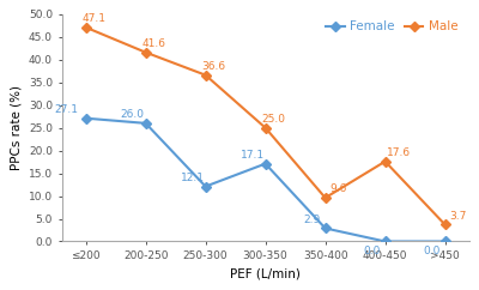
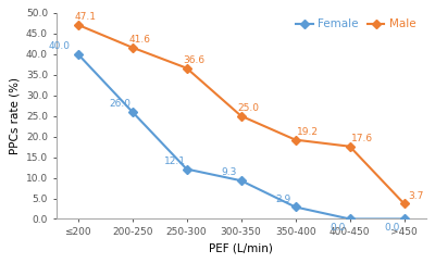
Female/≤200: 27.1 -> 40.0
Female/300-350: 17.1 -> 9.3
Male/350-400: 9.6 -> 19.2
